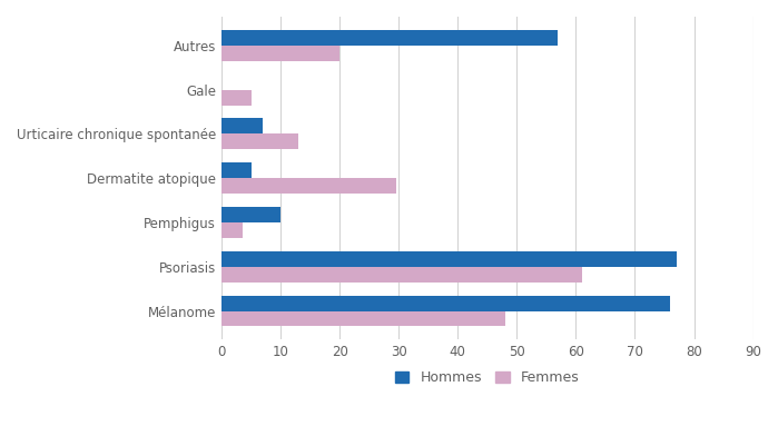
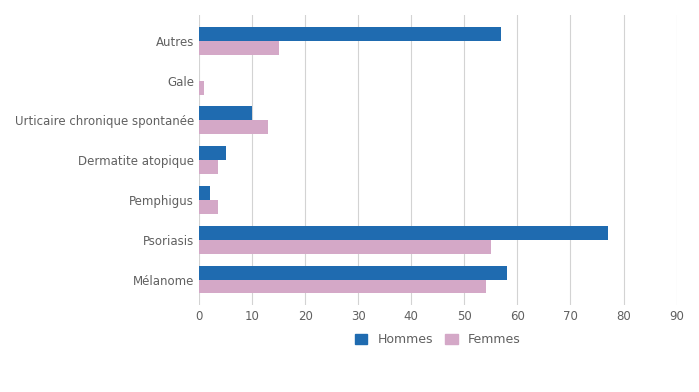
Femmes/Autres: 20.0 -> 15.0
Femmes/Gale: 5.0 -> 1.0
Hommes/Urticaire chronique spontanée: 7 -> 10
Femmes/Dermatite atopique: 29.6 -> 3.5
Hommes/Pemphigus: 10 -> 2
Femmes/Psoriasis: 61.0 -> 55.0
Hommes/Mélanome: 76 -> 58
Femmes/Mélanome: 48.0 -> 54.0
